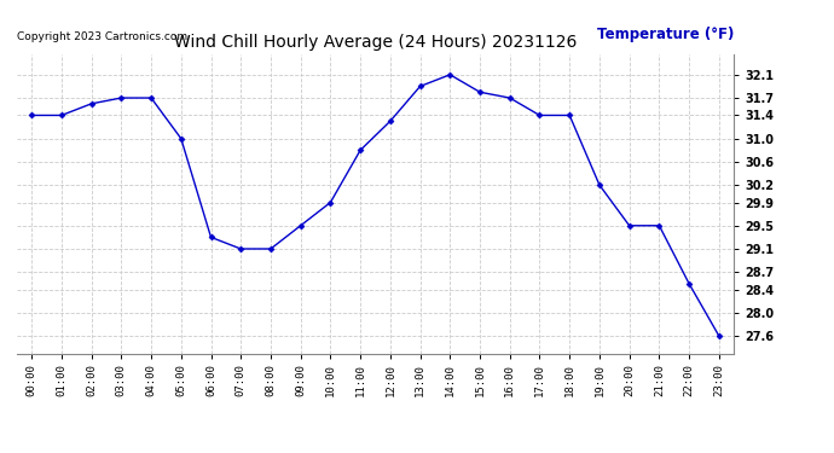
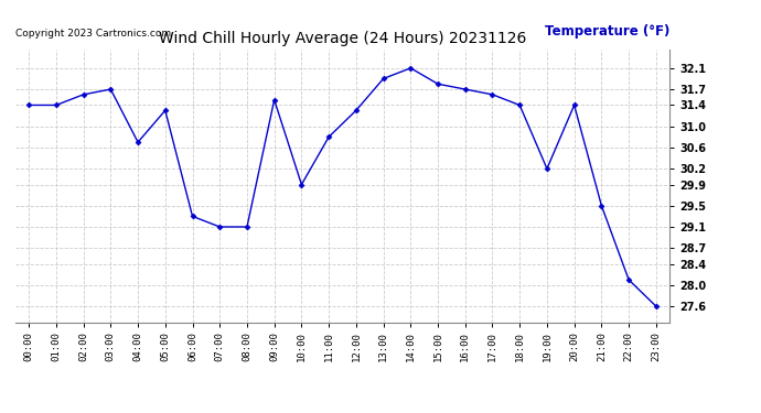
04:00: 31.7 -> 30.7
05:00: 31.0 -> 31.3
09:00: 29.5 -> 31.5
17:00: 31.4 -> 31.6
20:00: 29.5 -> 31.4
22:00: 28.5 -> 28.1
